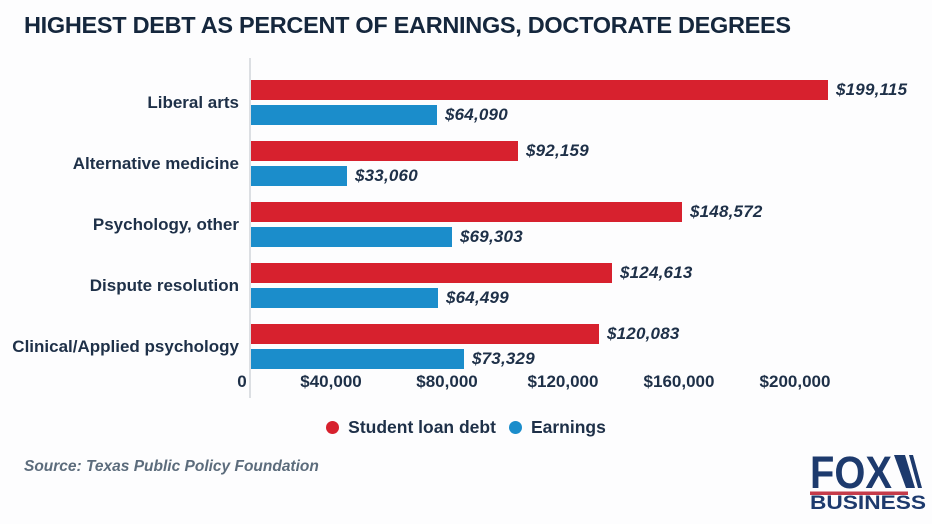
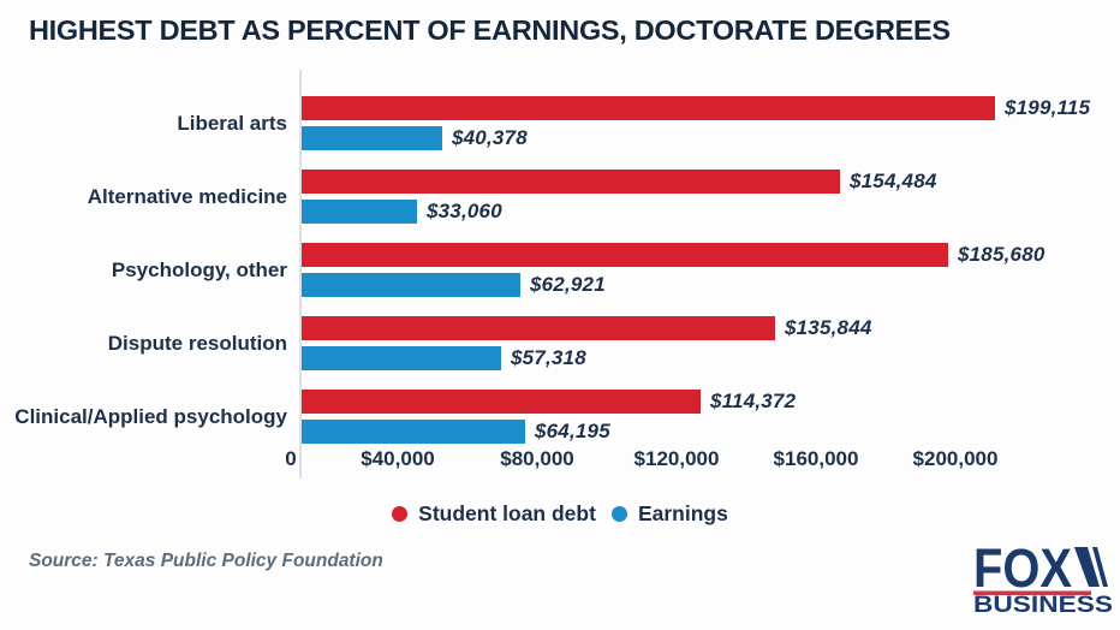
Earnings/Liberal arts: $64,090 -> $40,378
Student loan debt/Alternative medicine: $92,159 -> $154,484
Student loan debt/Psychology, other: $148,572 -> $185,680
Earnings/Psychology, other: $69,303 -> $62,921
Student loan debt/Dispute resolution: $124,613 -> $135,844
Earnings/Dispute resolution: $64,499 -> $57,318
Student loan debt/Clinical/Applied psychology: $120,083 -> $114,372
Earnings/Clinical/Applied psychology: $73,329 -> $64,195
